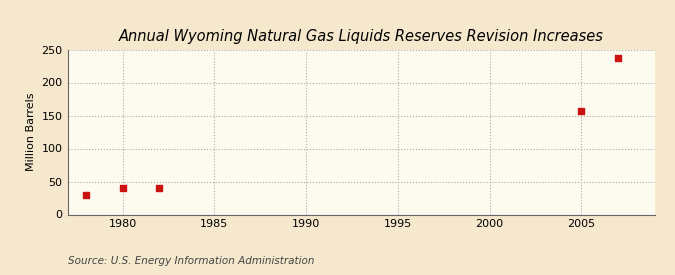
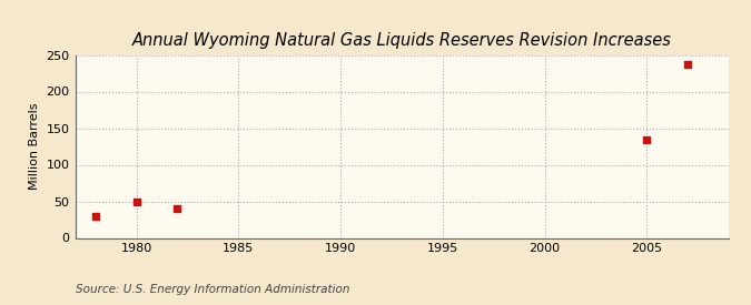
1980: 40 -> 50
2005: 157 -> 134
